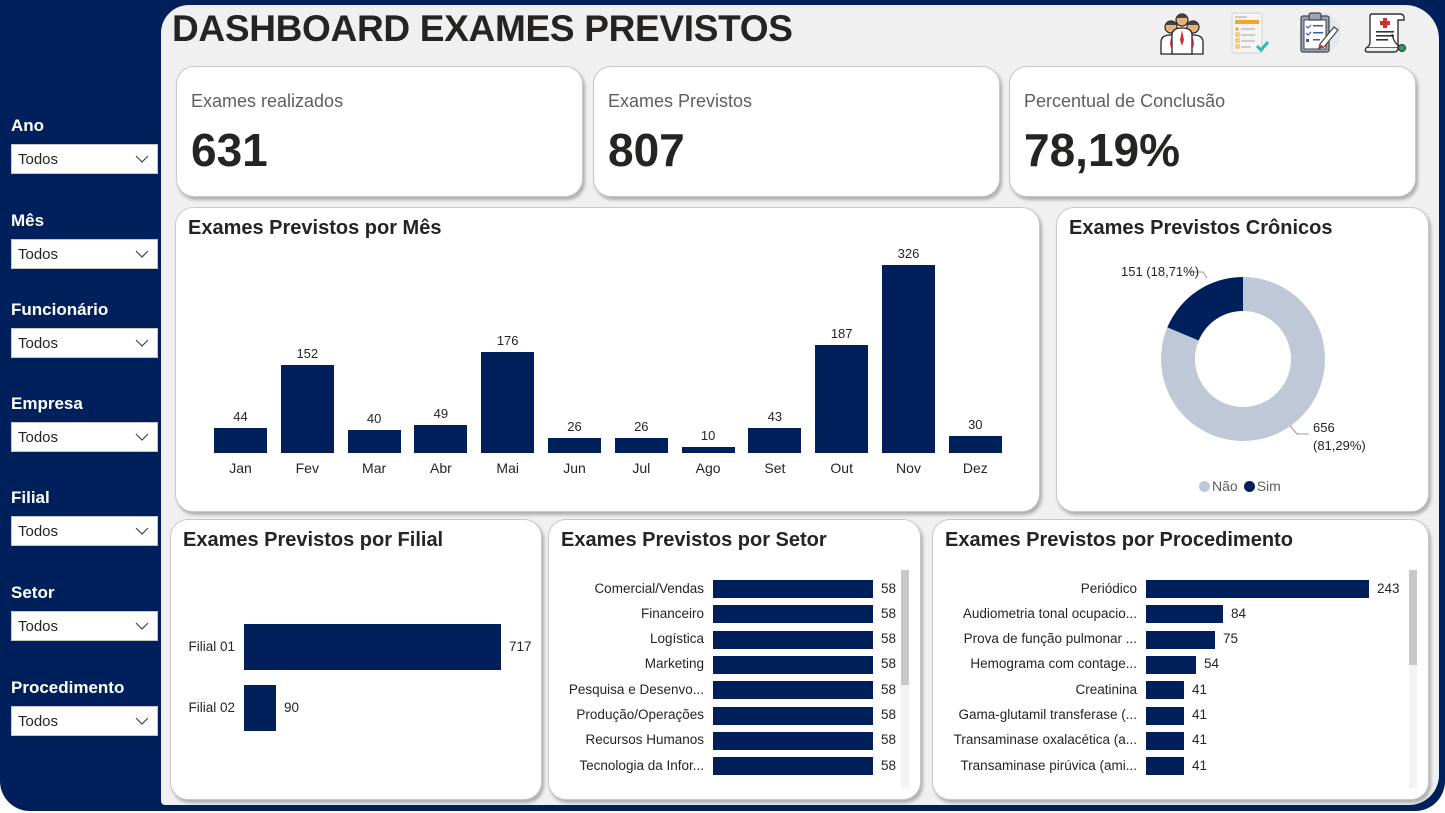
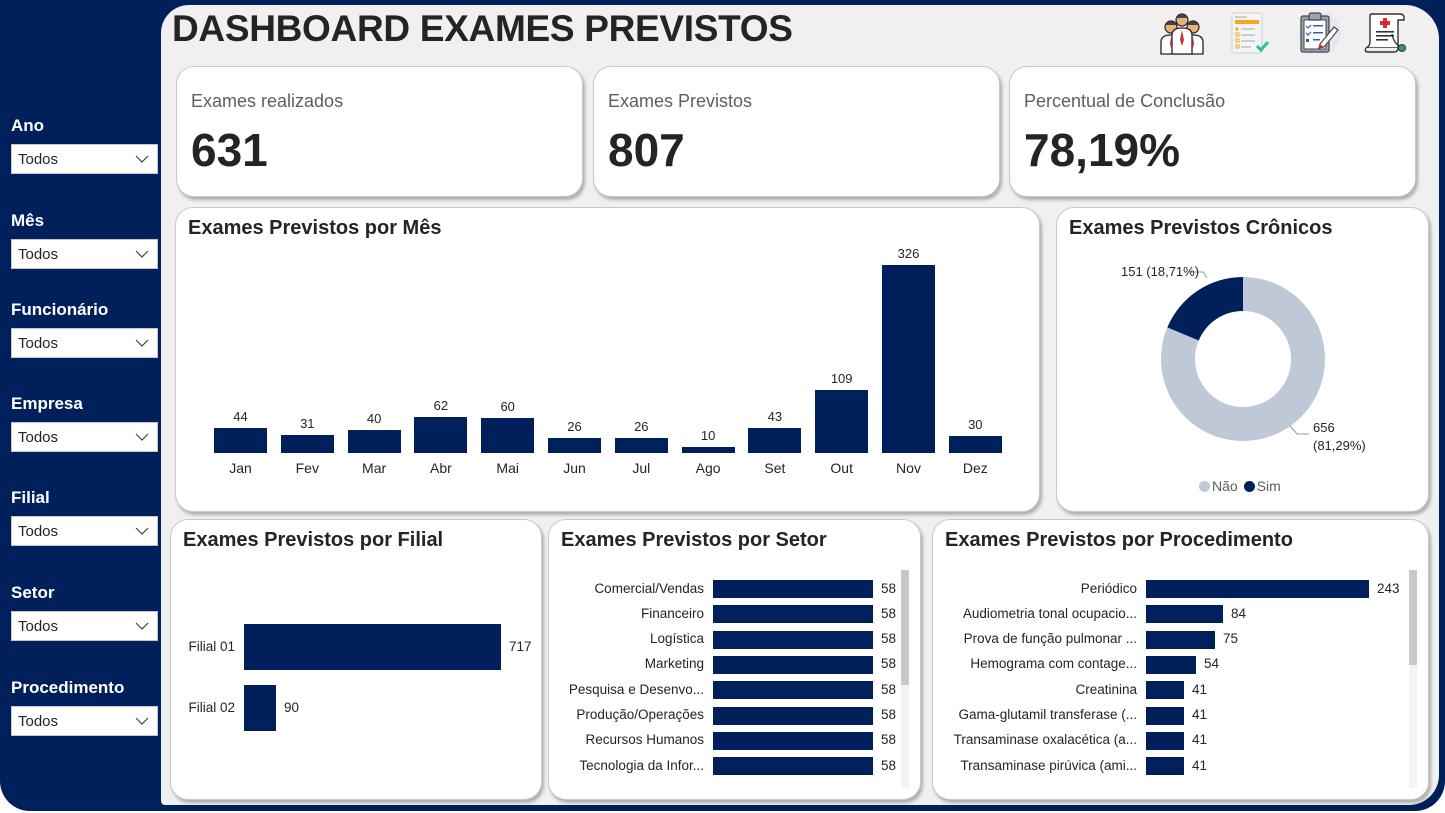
Exames Previstos por Mês/Fev: 152 -> 31
Exames Previstos por Mês/Abr: 49 -> 62
Exames Previstos por Mês/Mai: 176 -> 60
Exames Previstos por Mês/Out: 187 -> 109
